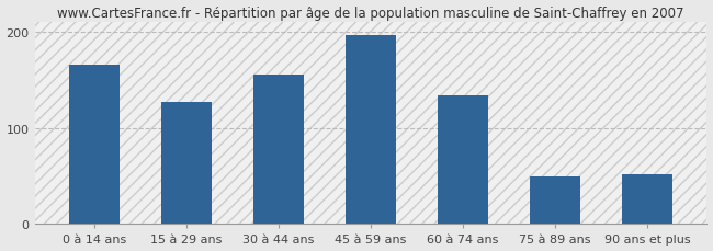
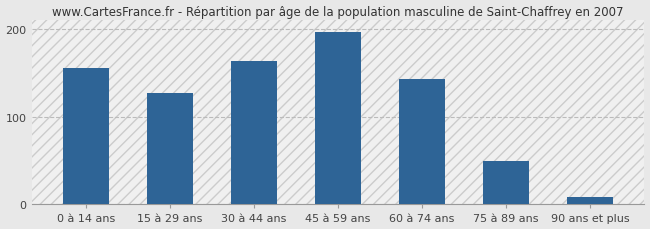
0 à 14 ans: 166 -> 155
30 à 44 ans: 156 -> 163
60 à 74 ans: 134 -> 143
90 ans et plus: 52 -> 8
